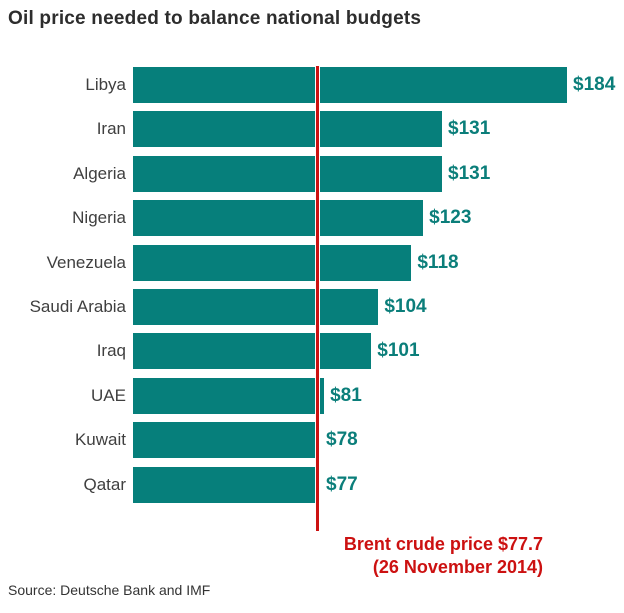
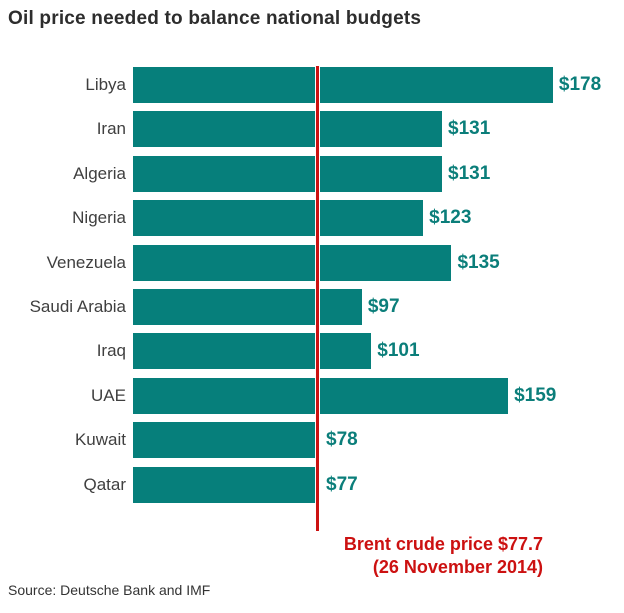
Libya: $184 -> $178
Venezuela: $118 -> $135
Saudi Arabia: $104 -> $97
UAE: $81 -> $159
